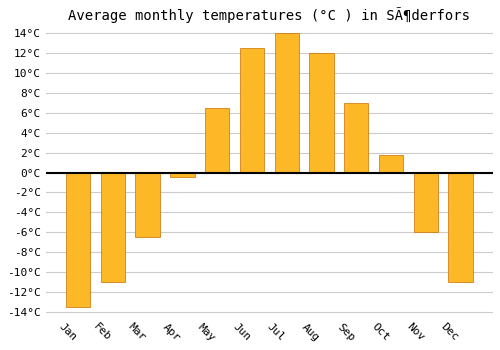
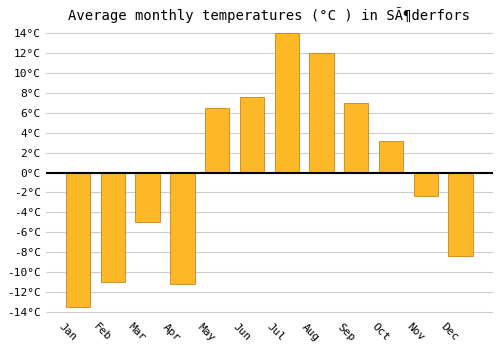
Mar: -6.5°C -> -5.0°C
Apr: -0.5°C -> -11.2°C
Jun: 12.5°C -> 7.6°C
Oct: 1.8°C -> 3.2°C
Nov: -6.0°C -> -2.4°C
Dec: -11.0°C -> -8.4°C
